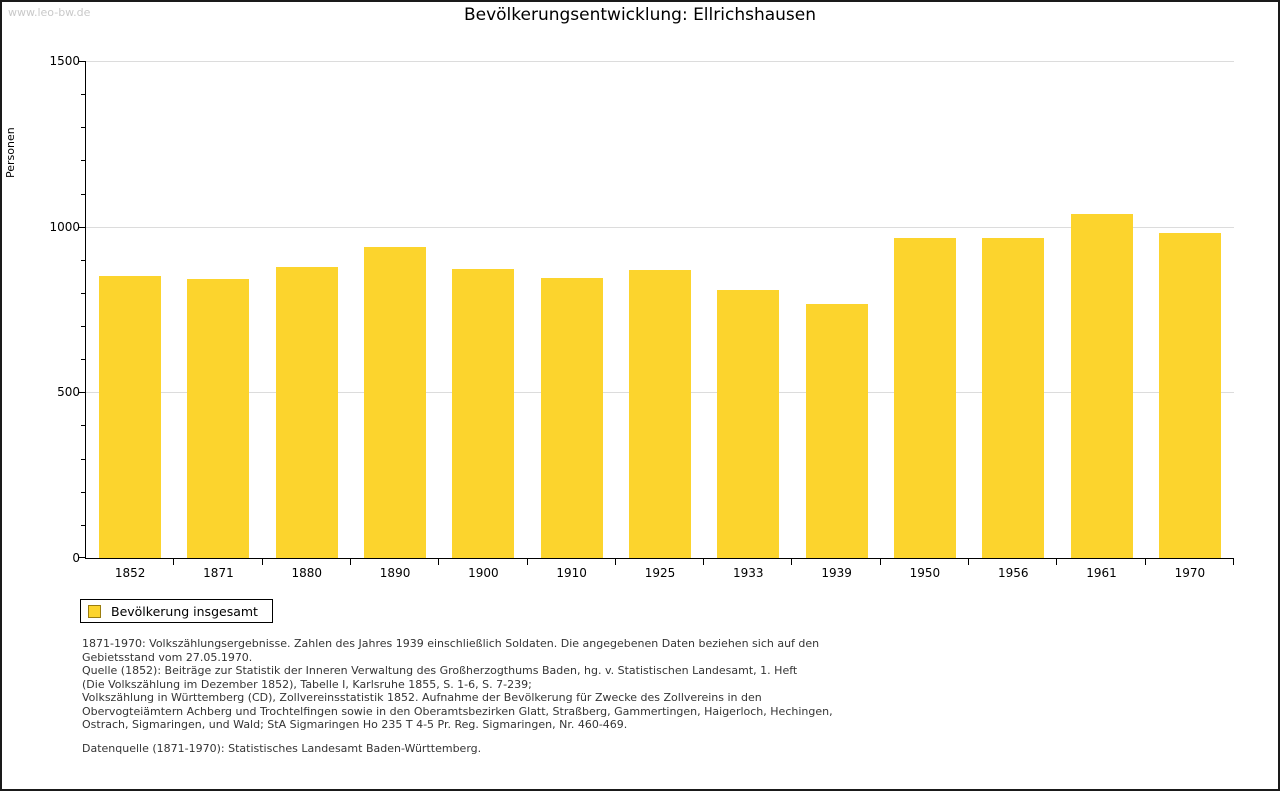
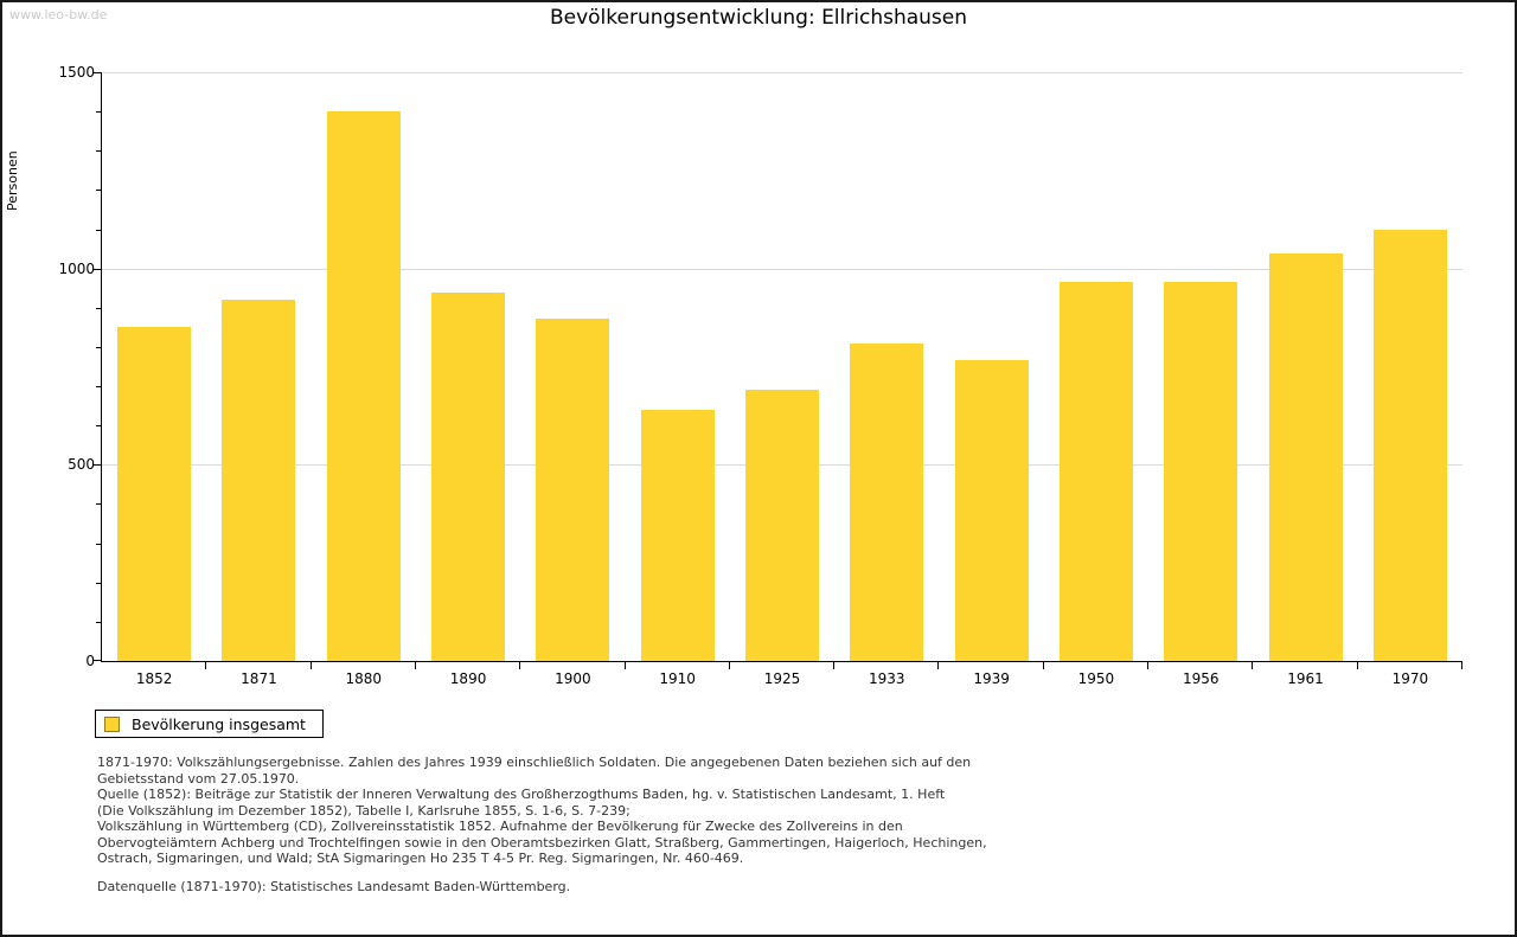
1871: 840 -> 920
1880: 880 -> 1400
1910: 840 -> 640
1925: 870 -> 690
1970: 980 -> 1100
